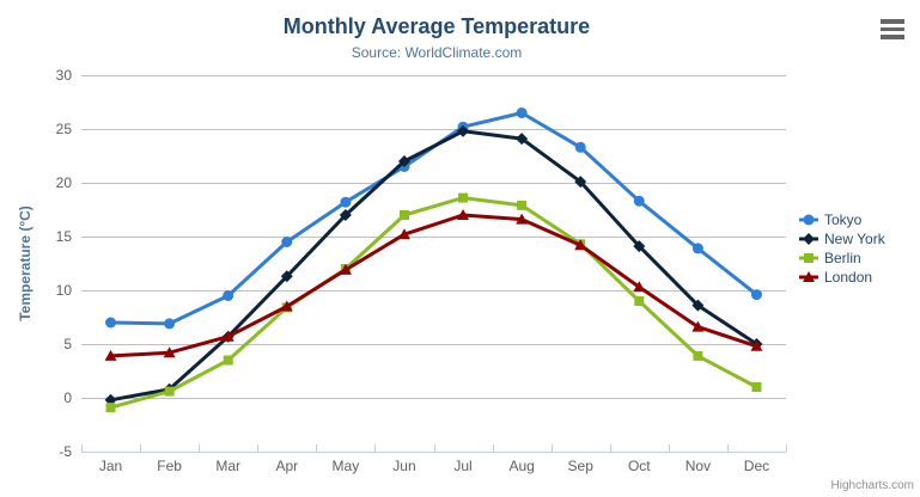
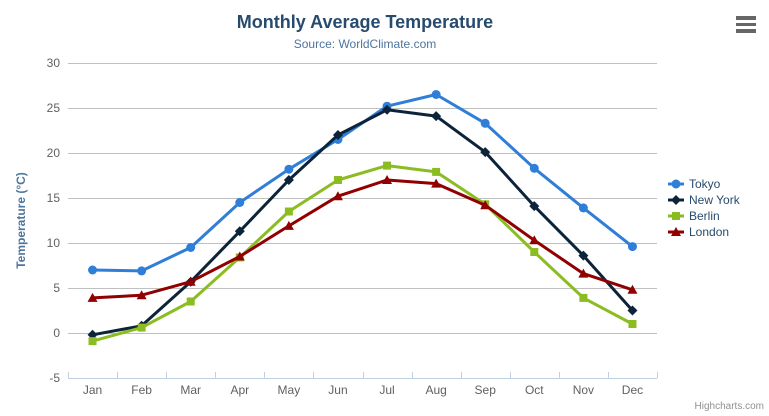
Berlin/May: 12 -> 14
New York/Dec: 5 -> 2
